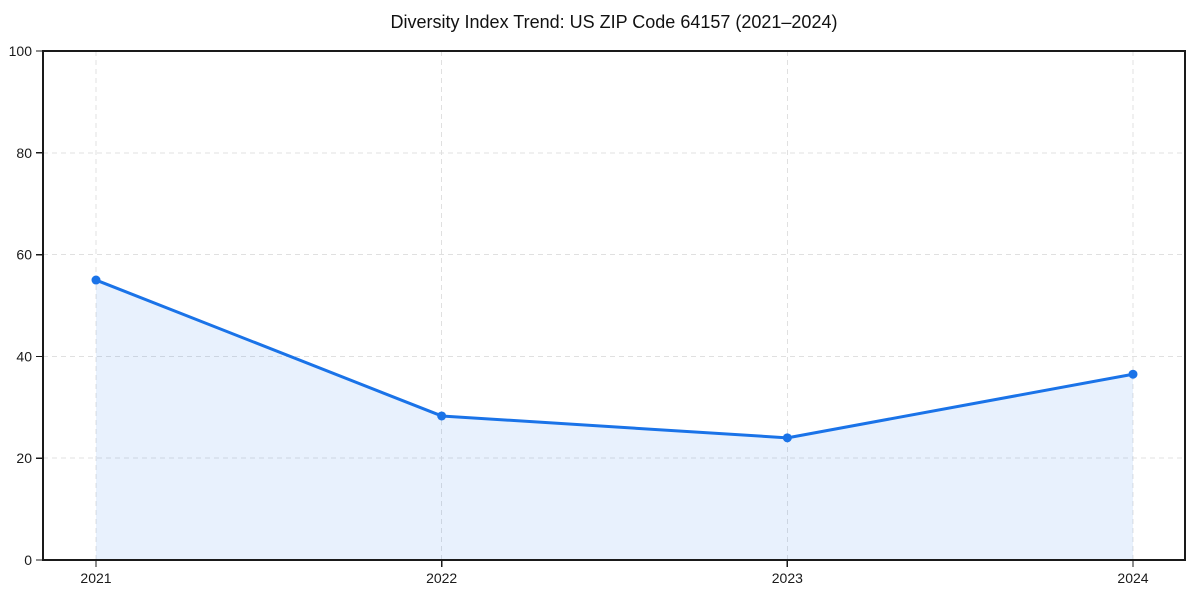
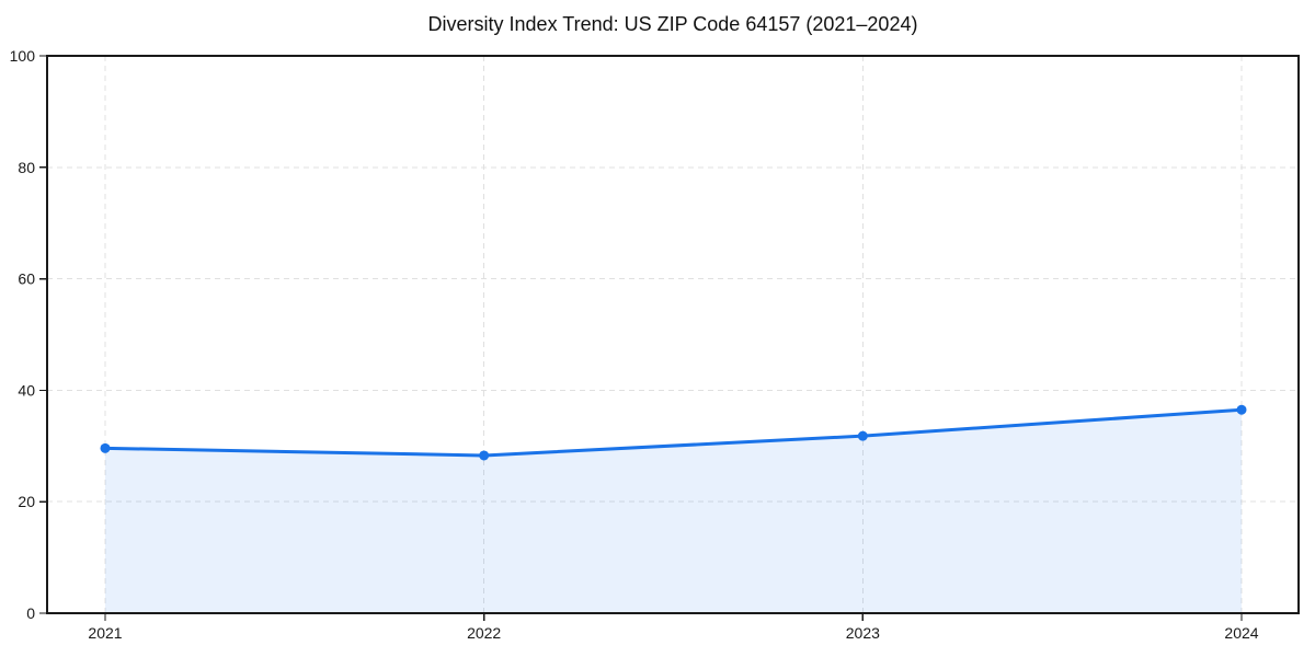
2021: 55 -> 30
2023: 24 -> 32
